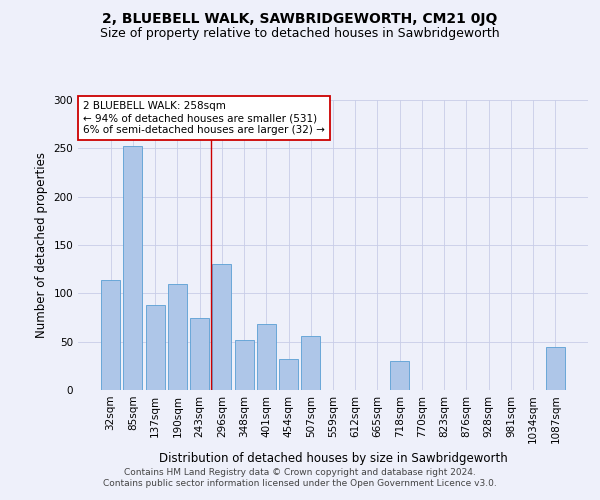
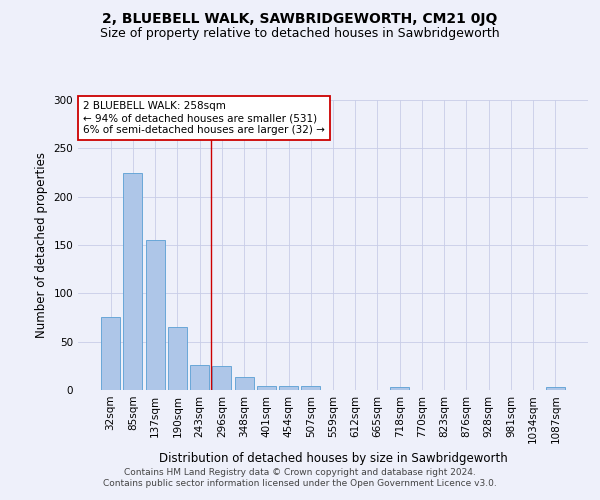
32sqm: 114 -> 76
85sqm: 252 -> 225
137sqm: 88 -> 155
190sqm: 110 -> 65
243sqm: 74 -> 26
296sqm: 130 -> 25
348sqm: 52 -> 13
401sqm: 68 -> 4
454sqm: 32 -> 4
507sqm: 56 -> 4
718sqm: 30 -> 3
1087sqm: 44 -> 3
